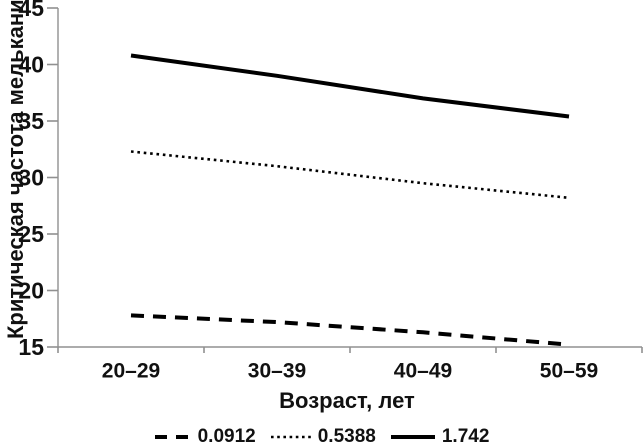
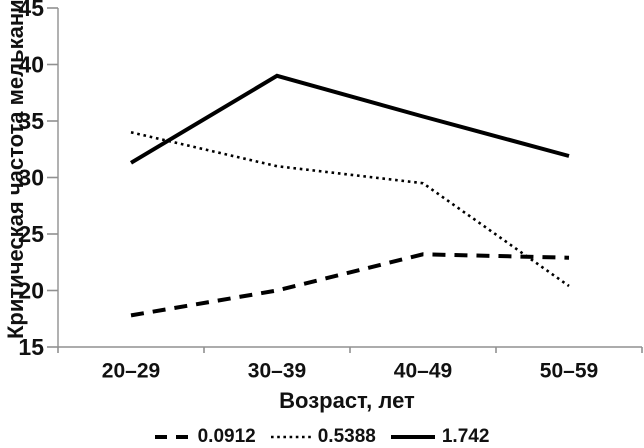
0.5388/20–29: 32.3 -> 34.0
1.742/20–29: 40.8 -> 31.3
0.0912/30–39: 17.2 -> 20.0
0.0912/40–49: 16.3 -> 23.2
1.742/40–49: 37.0 -> 35.4
0.0912/50–59: 15.2 -> 22.9
0.5388/50–59: 28.2 -> 20.4
1.742/50–59: 35.4 -> 31.9
